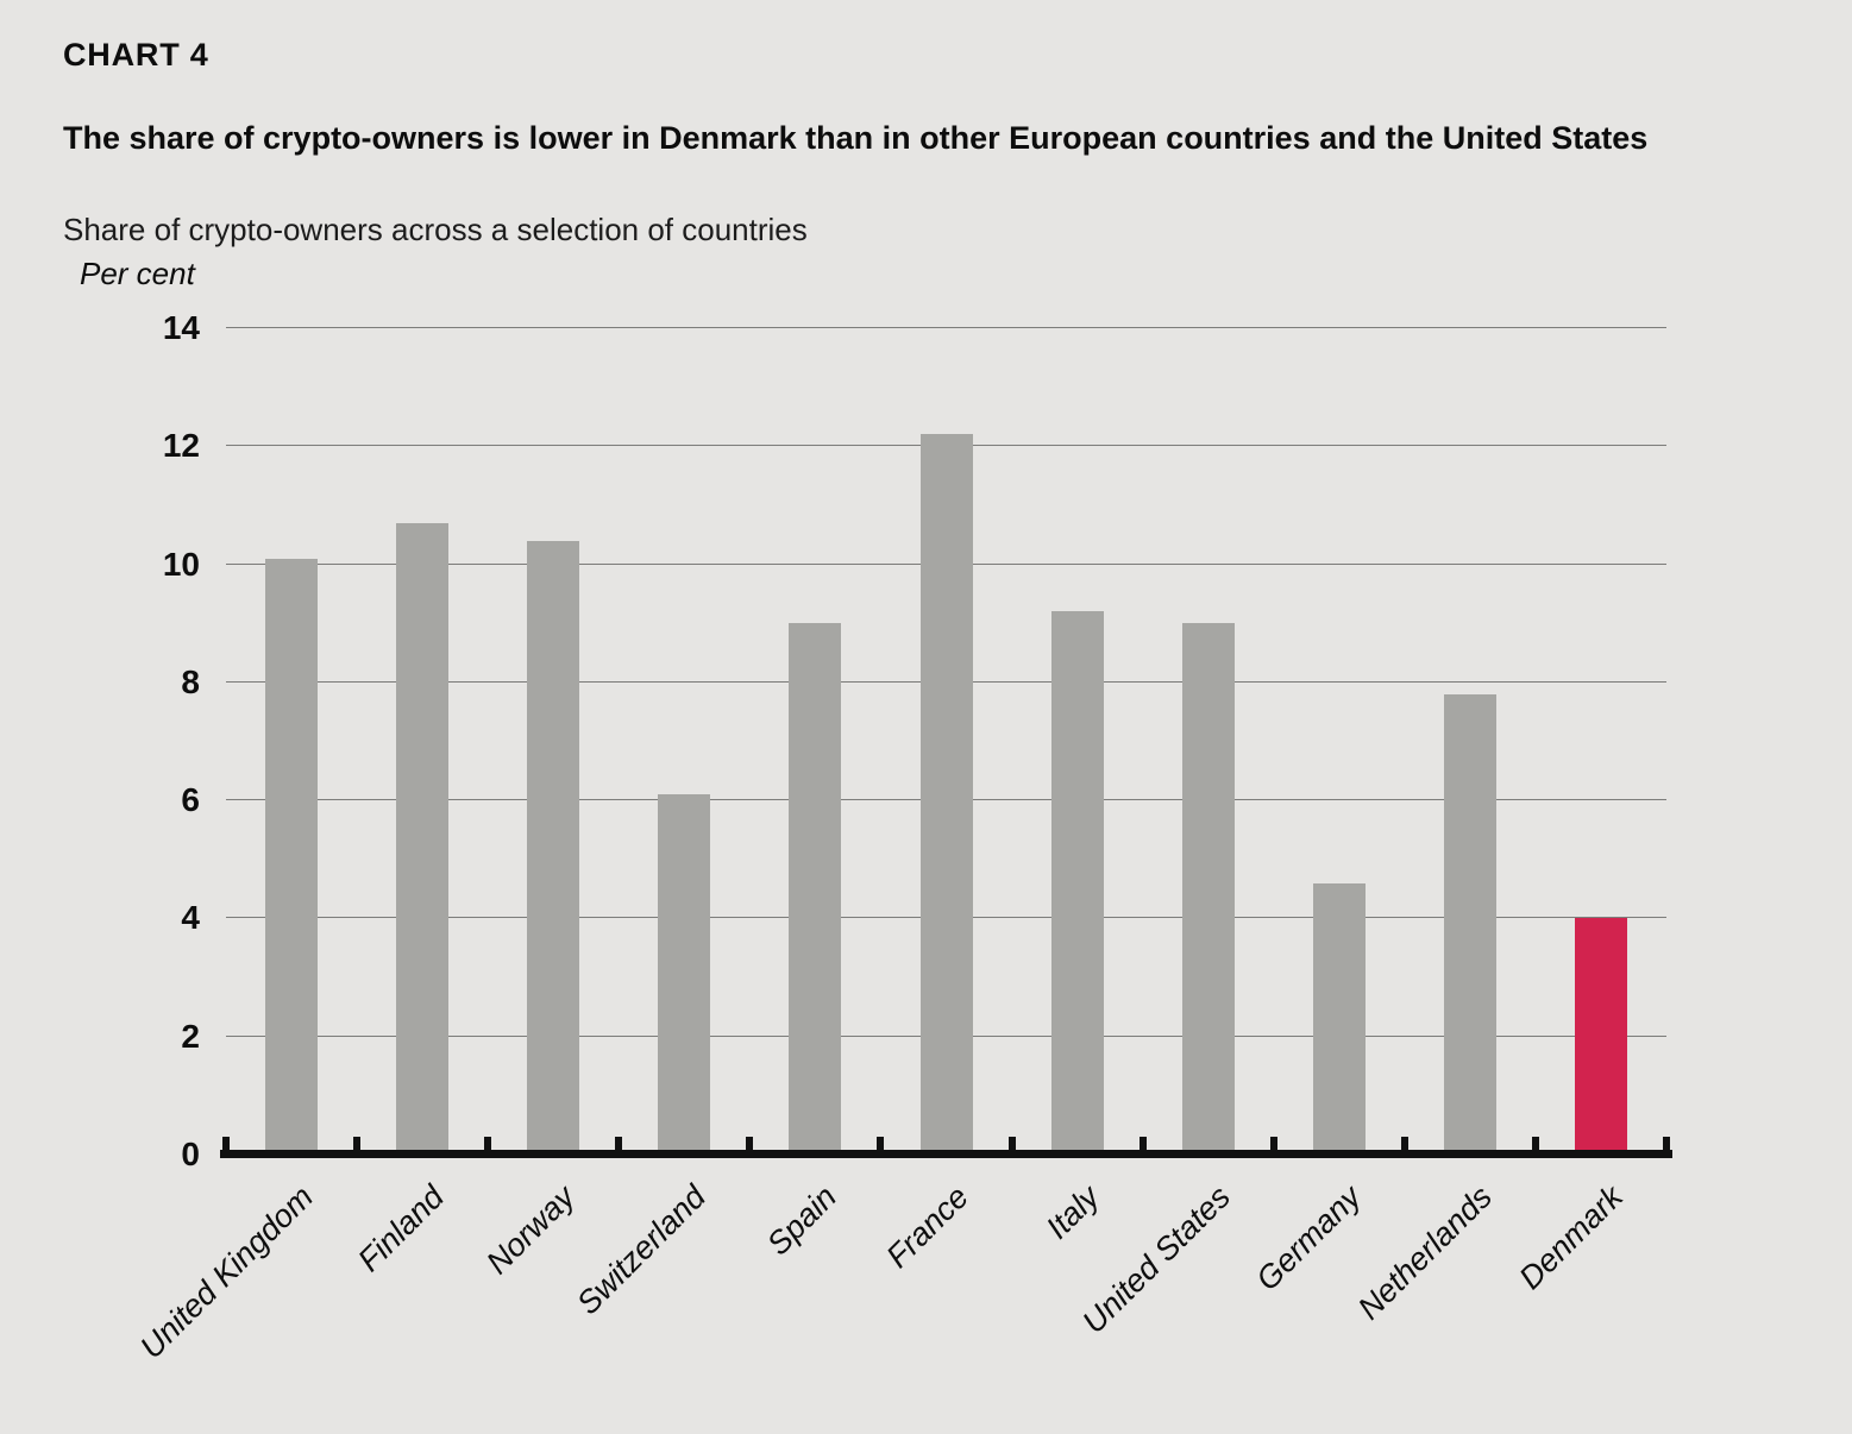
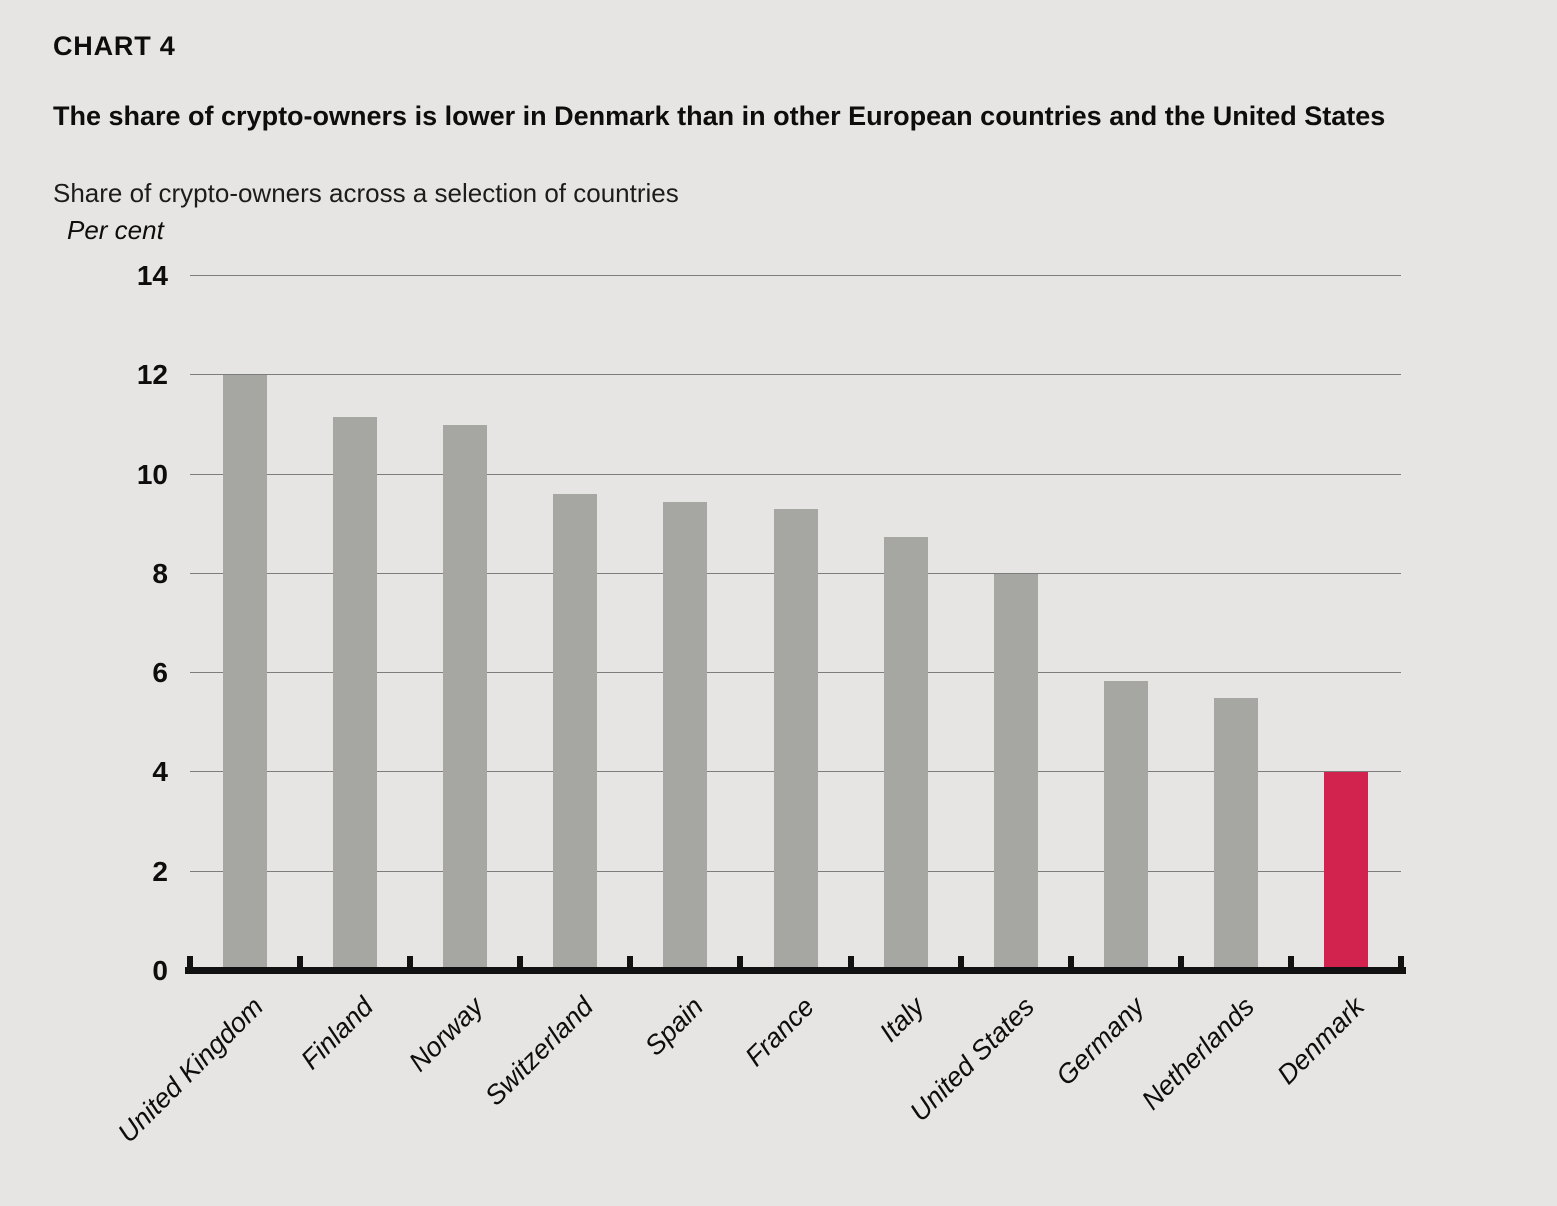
United Kingdom: 10.1 -> 12.0
Finland: 10.7 -> 11.2
Norway: 10.4 -> 11.0
Switzerland: 6.1 -> 9.6
Spain: 9.0 -> 9.4
France: 12.2 -> 9.3
Italy: 9.2 -> 8.8
United States: 9.0 -> 8.0
Germany: 4.6 -> 5.8
Netherlands: 7.8 -> 5.5
